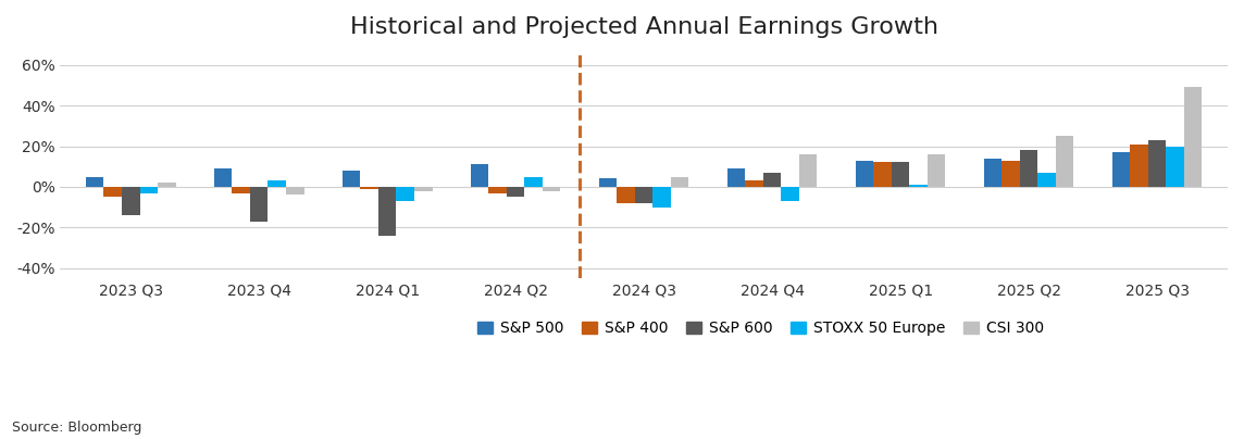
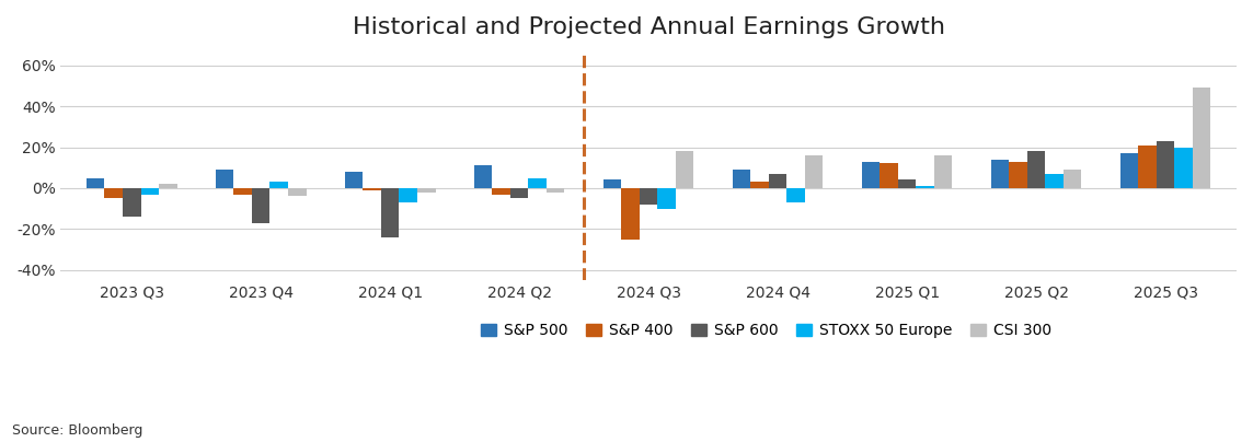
S&P 400/2024 Q3: -8% -> -25%
CSI 300/2024 Q3: 5% -> 18%
S&P 600/2025 Q1: 12% -> 4%
CSI 300/2025 Q2: 25% -> 9%
